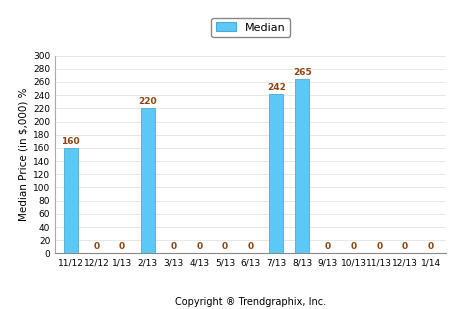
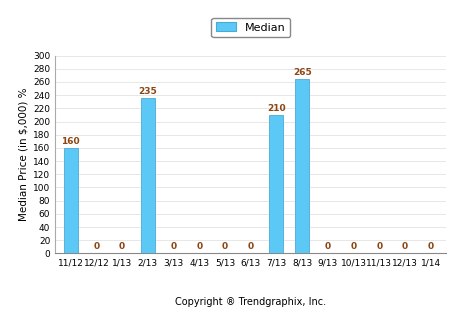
2/13: 220 -> 235
7/13: 242 -> 210
